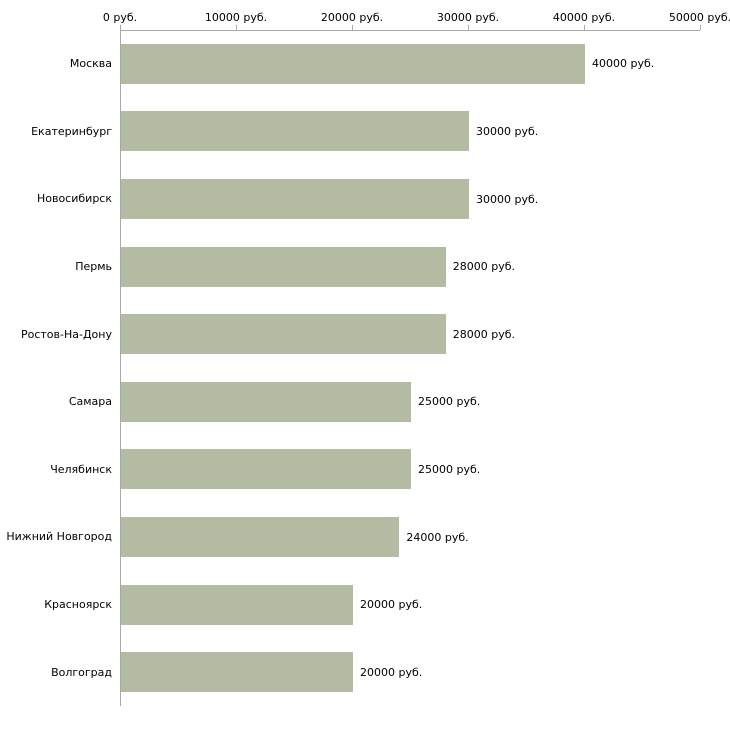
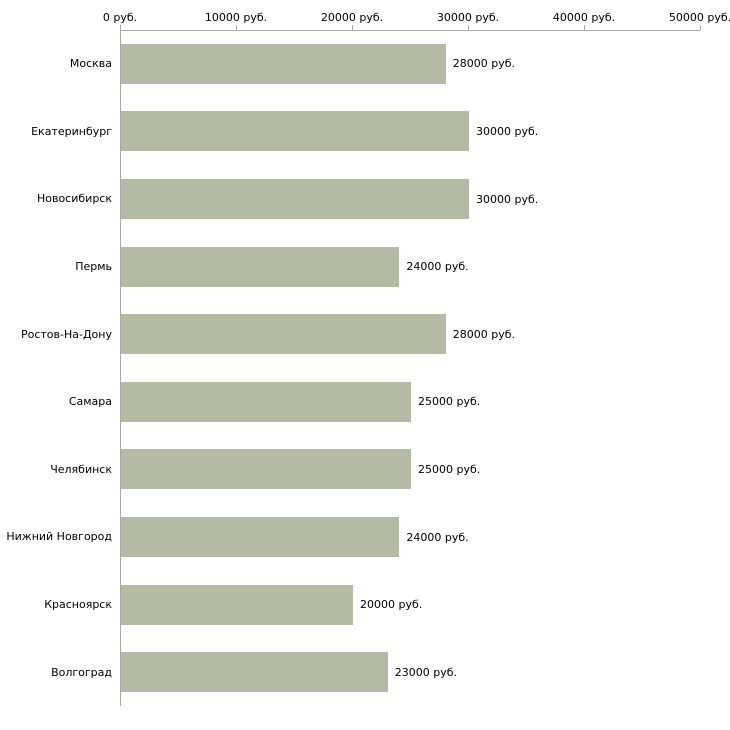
Москва: 40000 -> 28000
Пермь: 28000 -> 24000
Волгоград: 20000 -> 23000
